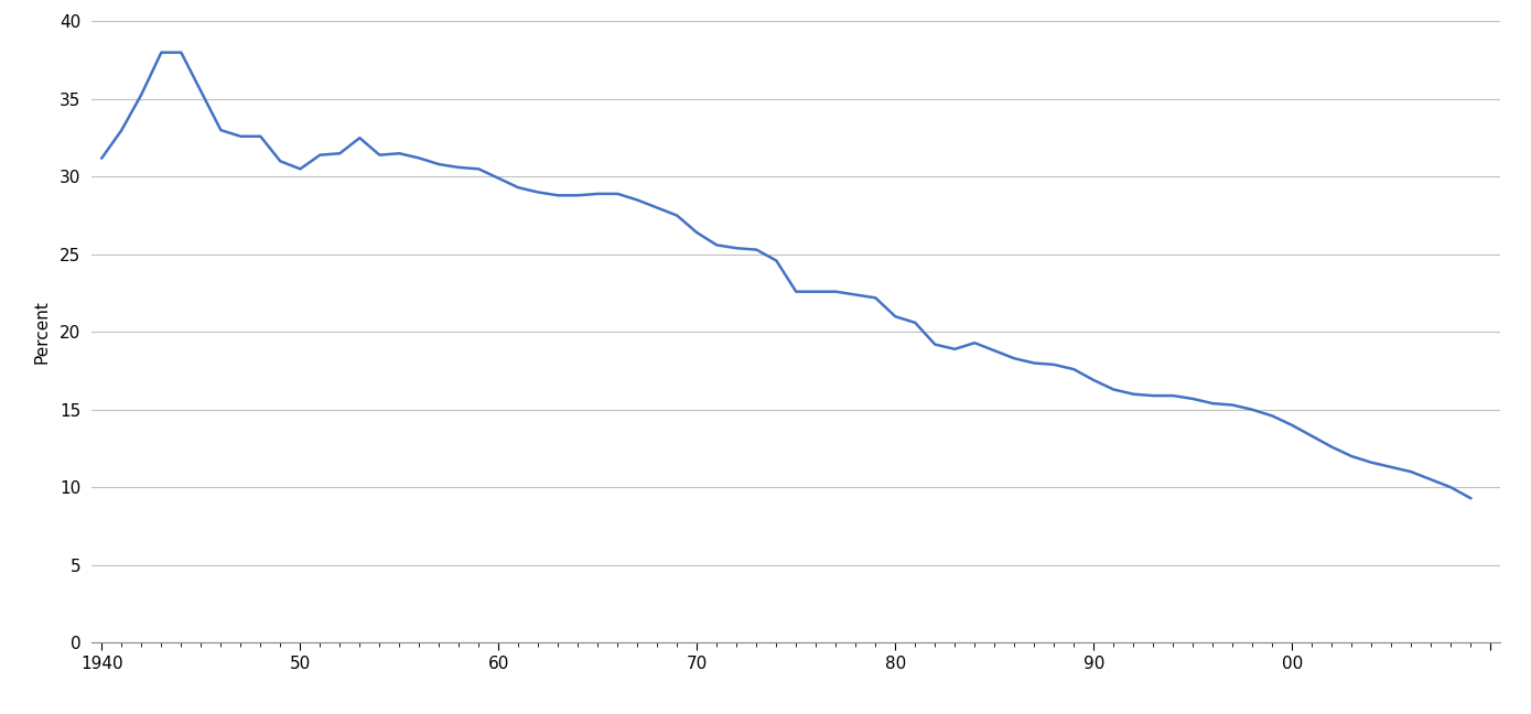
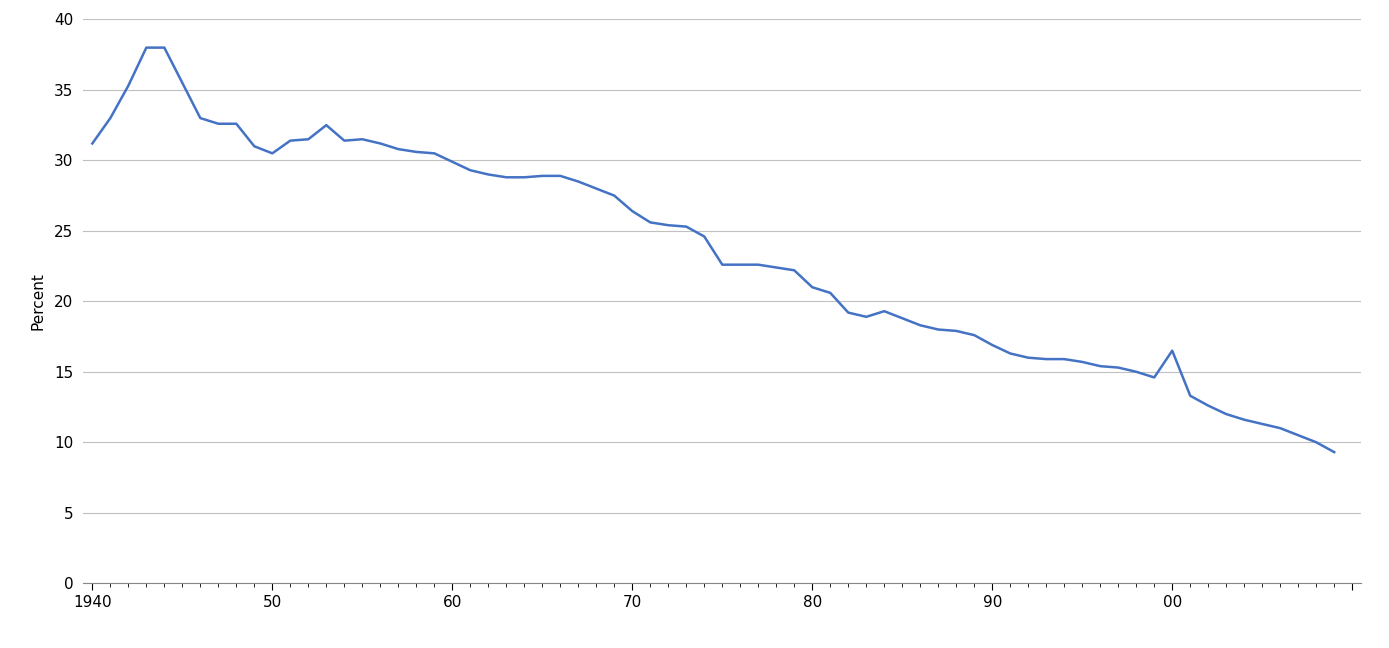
00: 14.0 -> 16.5
